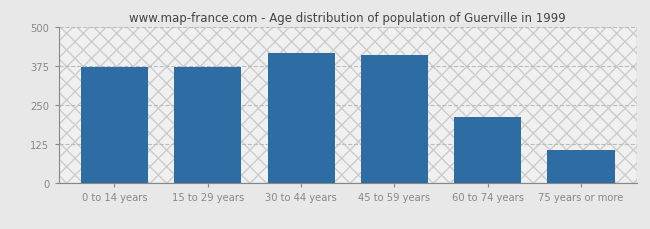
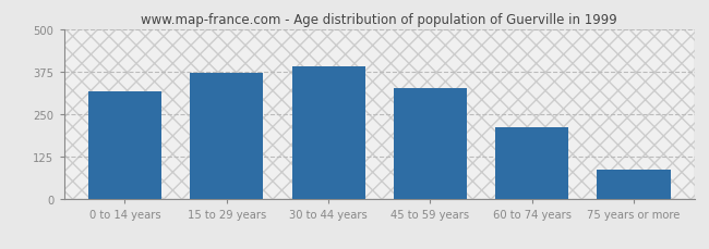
0 to 14 years: 370 -> 315
30 to 44 years: 415 -> 390
45 to 59 years: 410 -> 325
75 years or more: 105 -> 85
